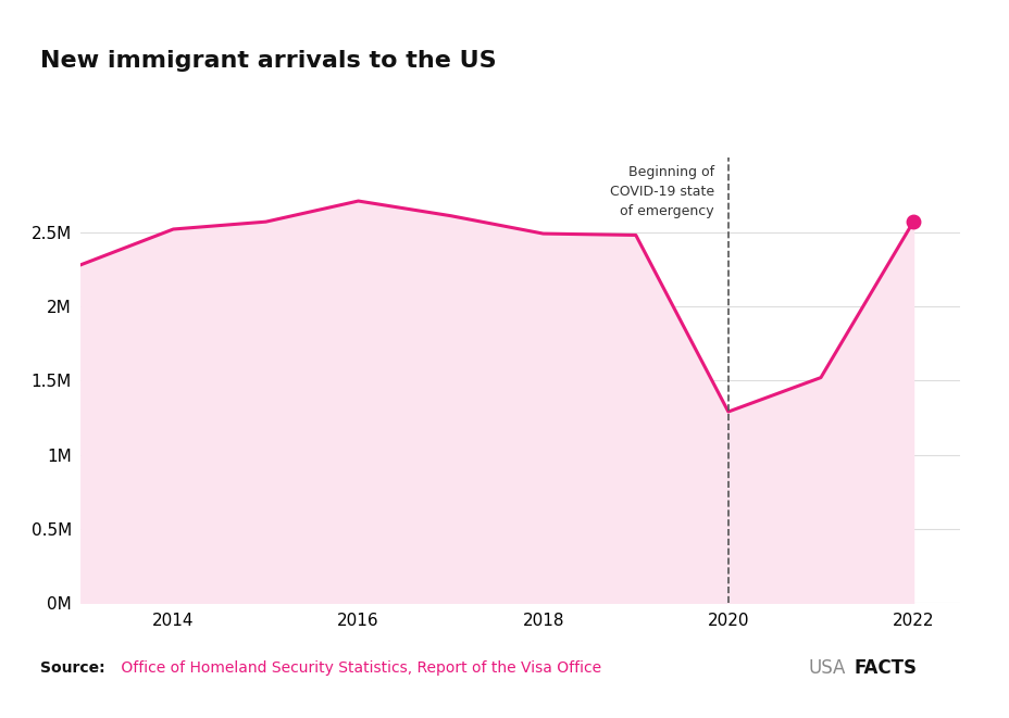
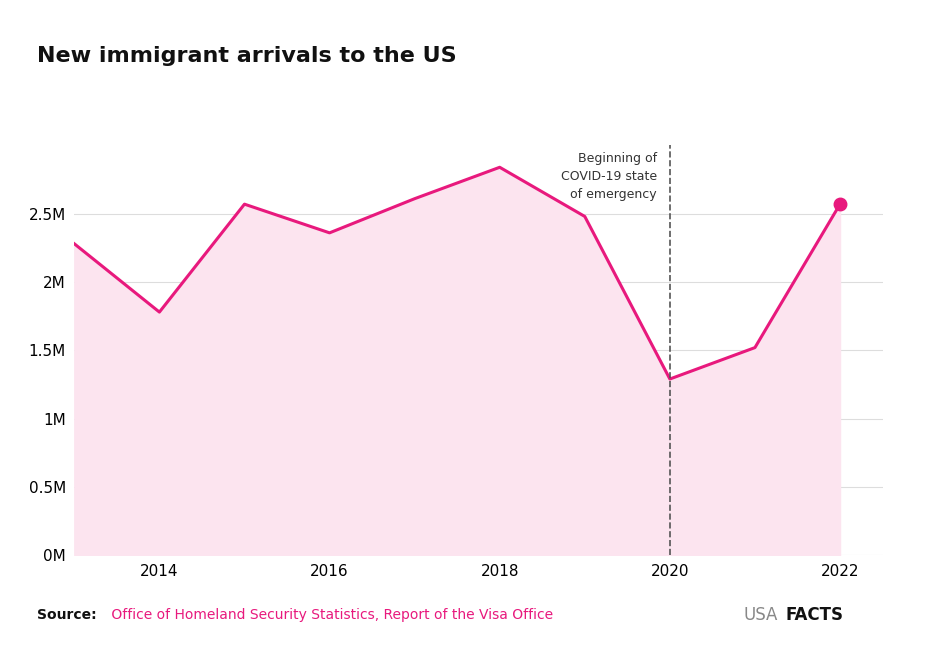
2014: 2.52M -> 1.78M
2016: 2.71M -> 2.36M
2018: 2.49M -> 2.84M
